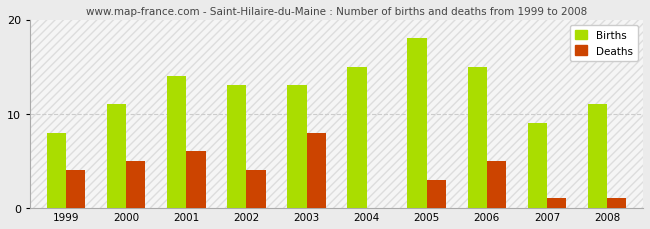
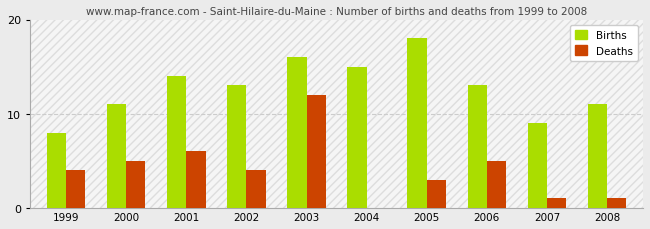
Births/2003: 13 -> 16
Deaths/2003: 8 -> 12
Births/2006: 15 -> 13
